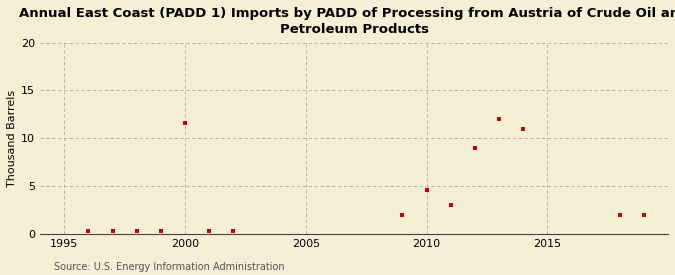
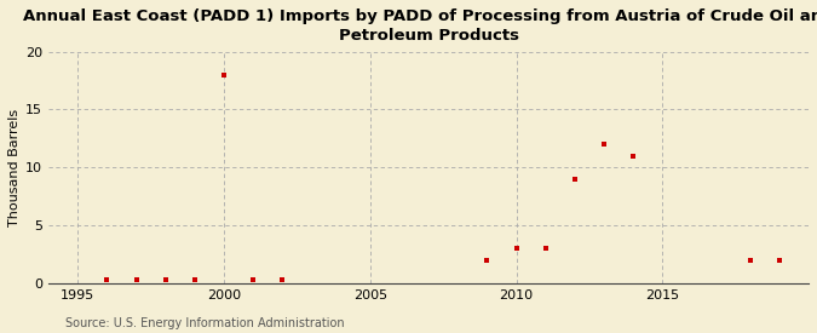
2000: 11.6 -> 18.0
2010: 4.6 -> 3.0
